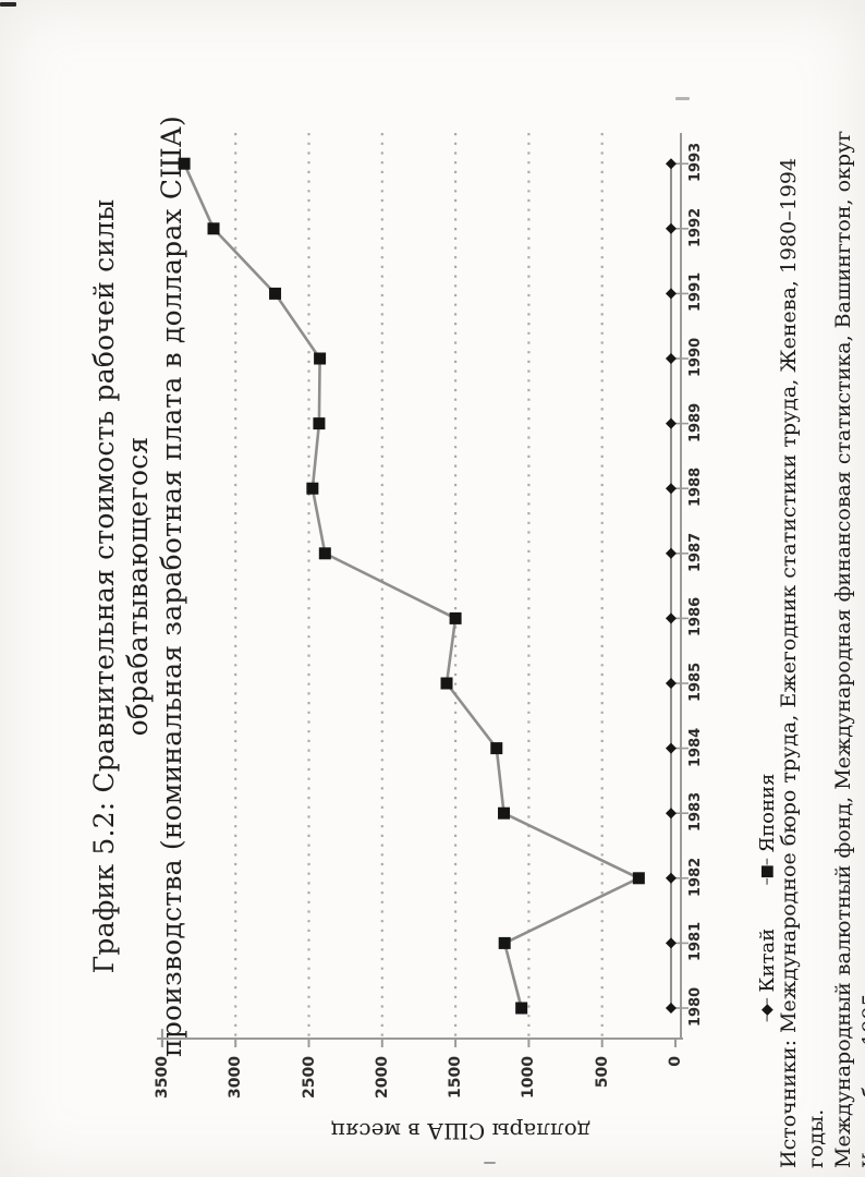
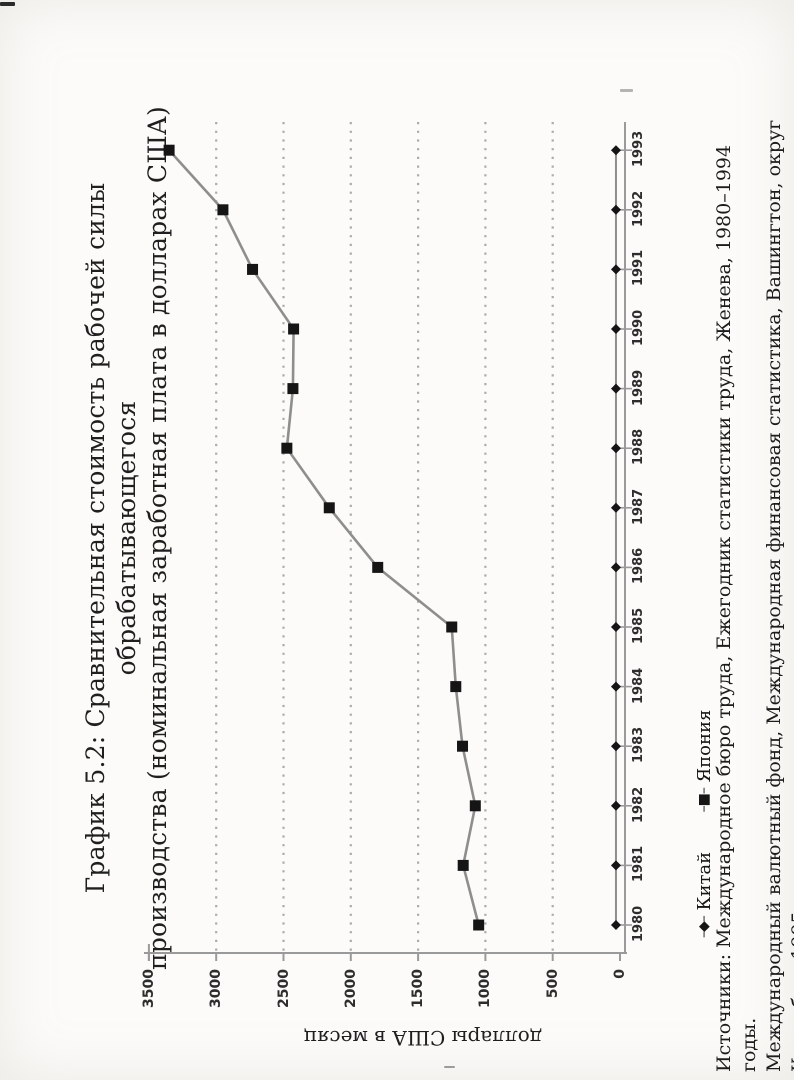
Япония/1982: 250 -> 1080
Япония/1985: 1560 -> 1250
Япония/1986: 1500 -> 1800
Япония/1987: 2390 -> 2160
Япония/1992: 3150 -> 2950
